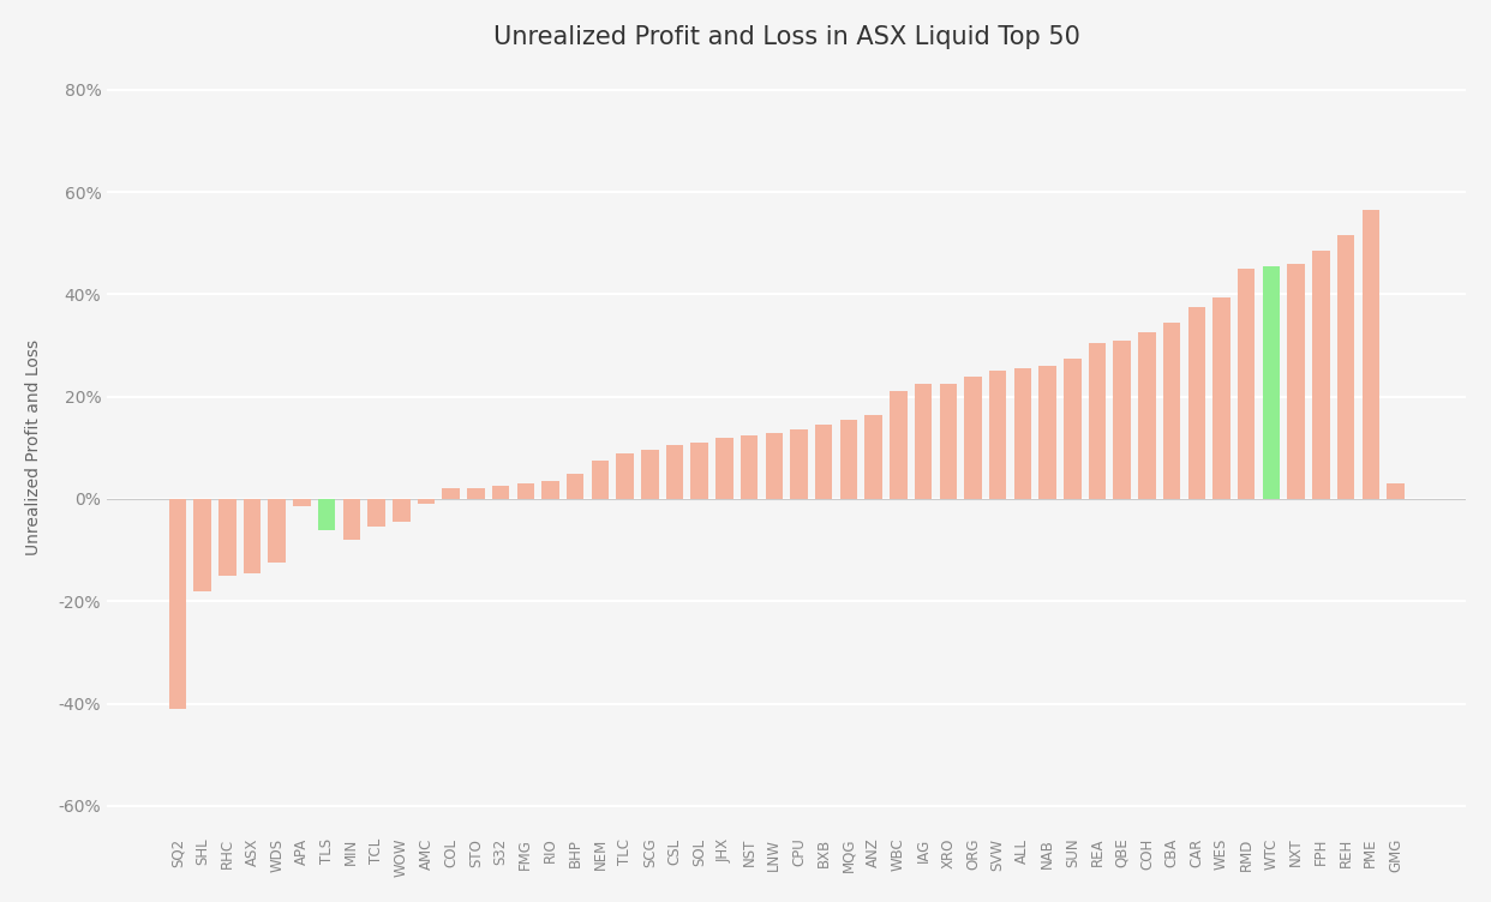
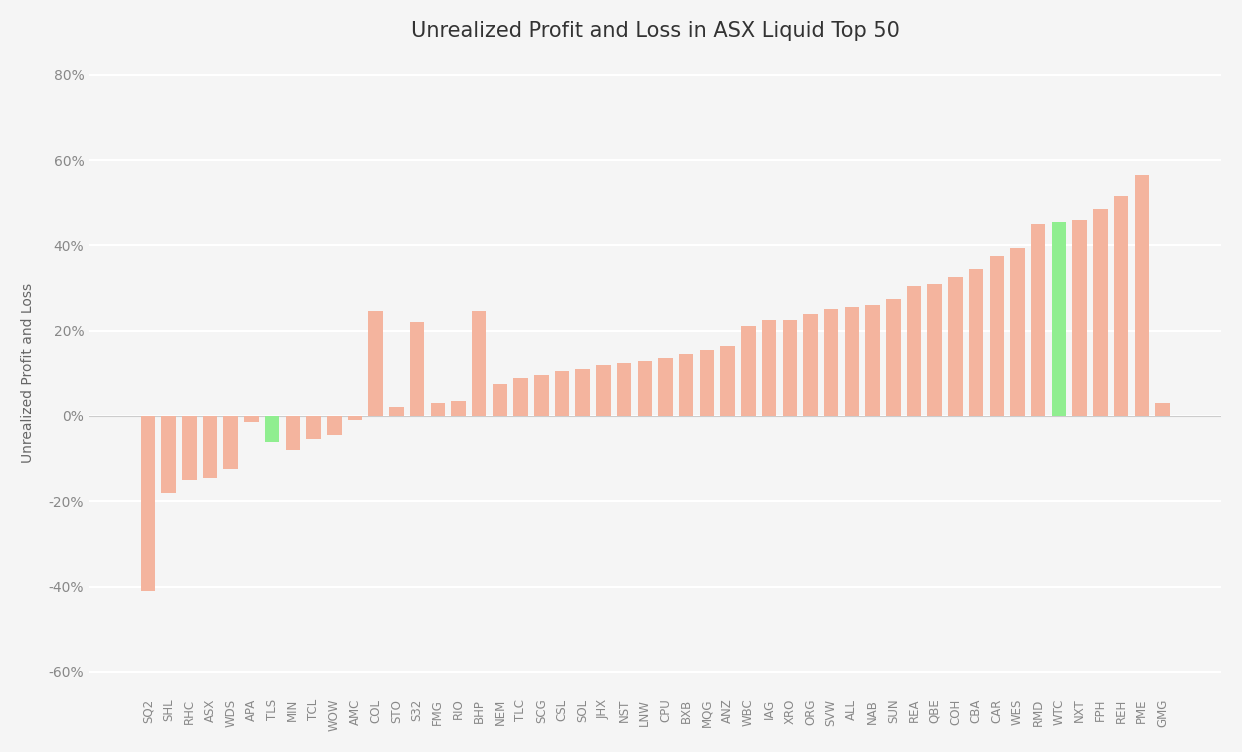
COL: 2.0% -> 24.5%
S32: 2.5% -> 22.0%
BHP: 5.0% -> 24.5%
